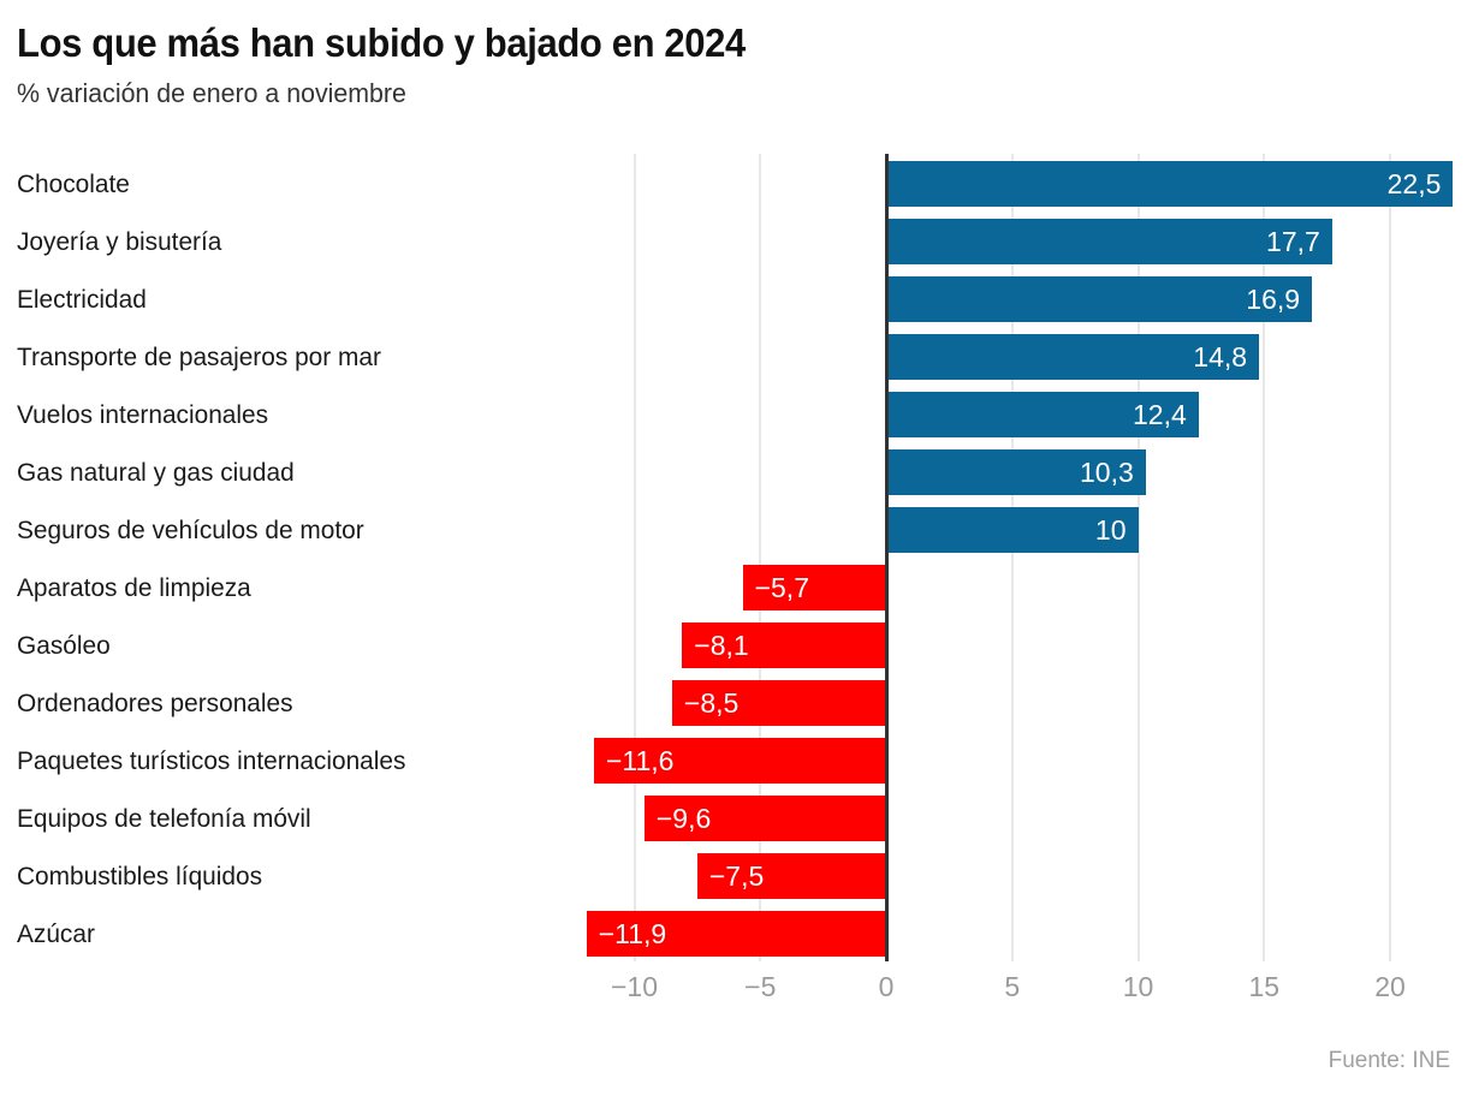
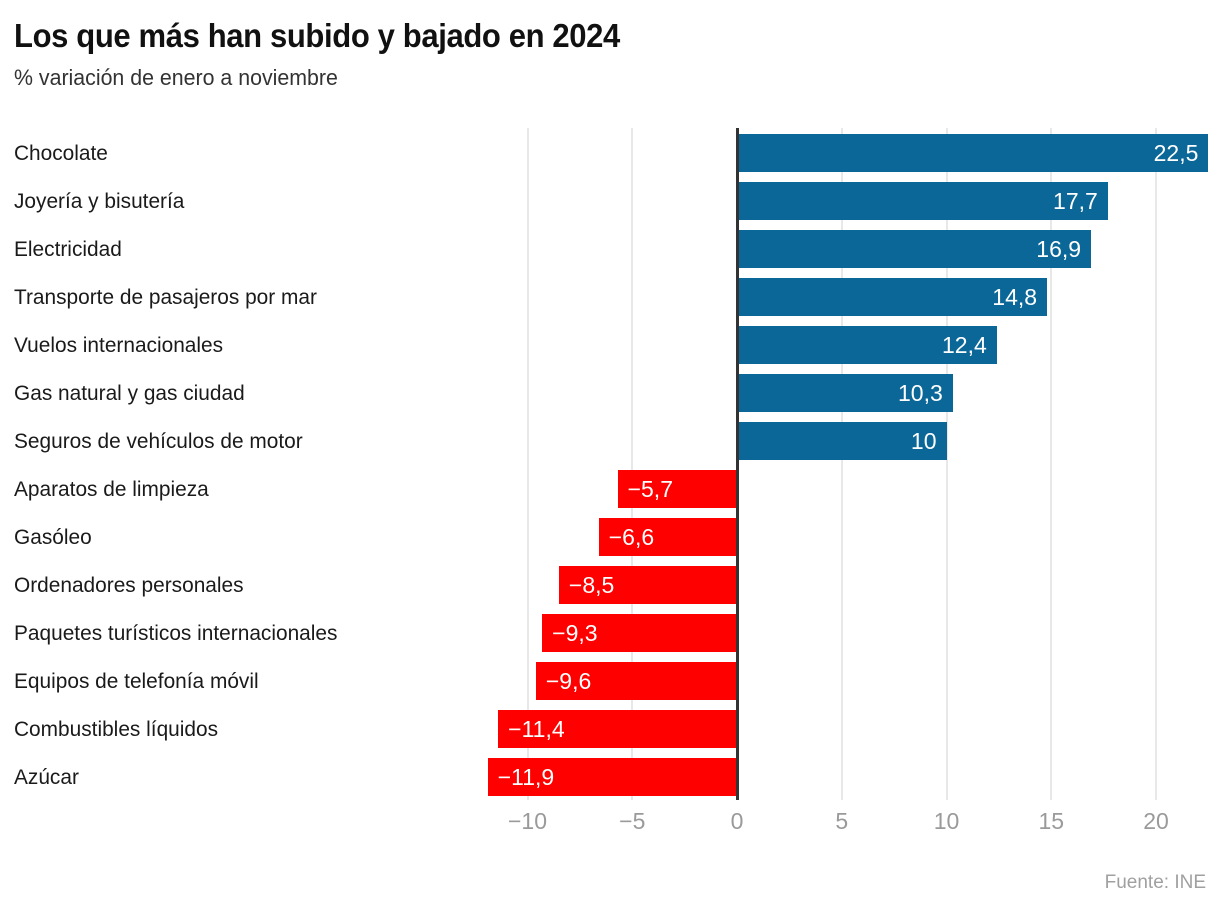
Gasóleo: −8,1 -> −6,6
Paquetes turísticos internacionales: −11,6 -> −9,3
Combustibles líquidos: −7,5 -> −11,4
